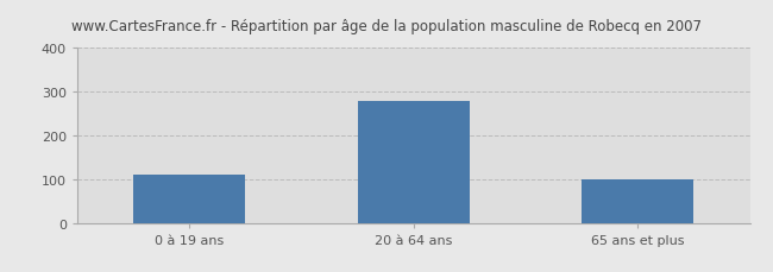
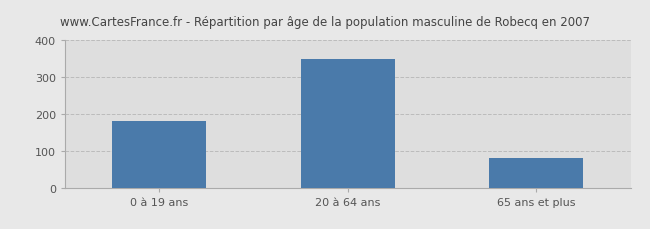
0 à 19 ans: 110 -> 180
20 à 64 ans: 280 -> 350
65 ans et plus: 100 -> 80
